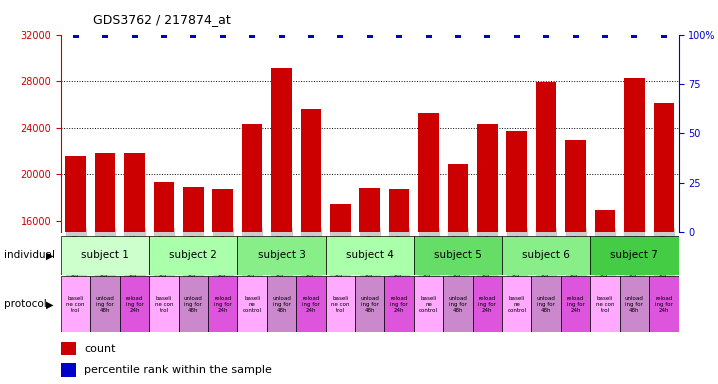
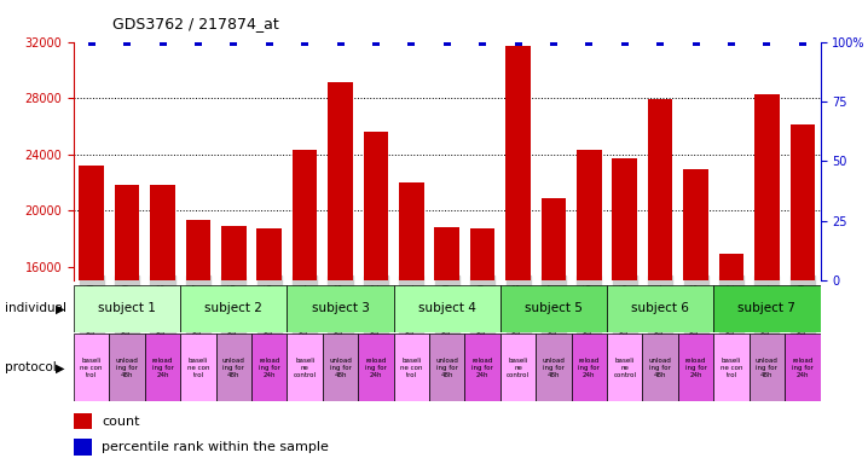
GSM537140: 21600 -> 23200
GSM537131: 17400 -> 22000
GSM537128: 25300 -> 31700
